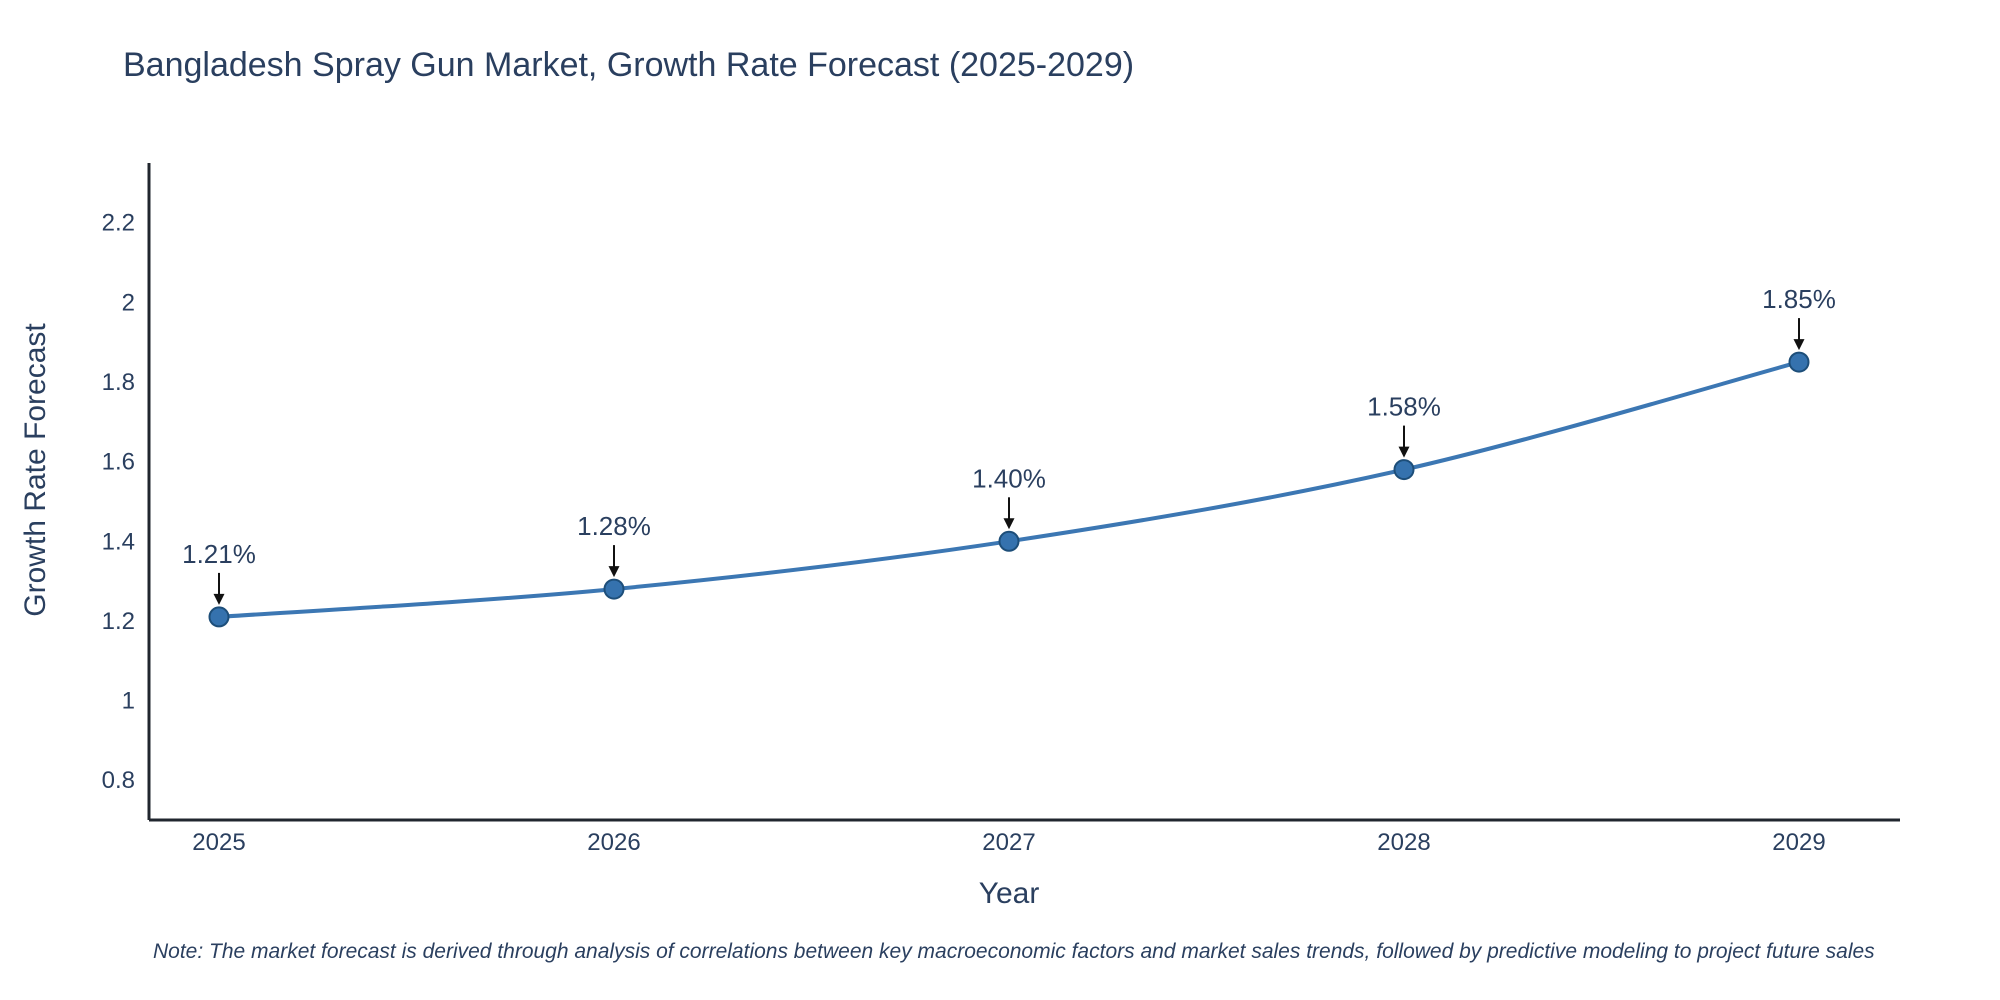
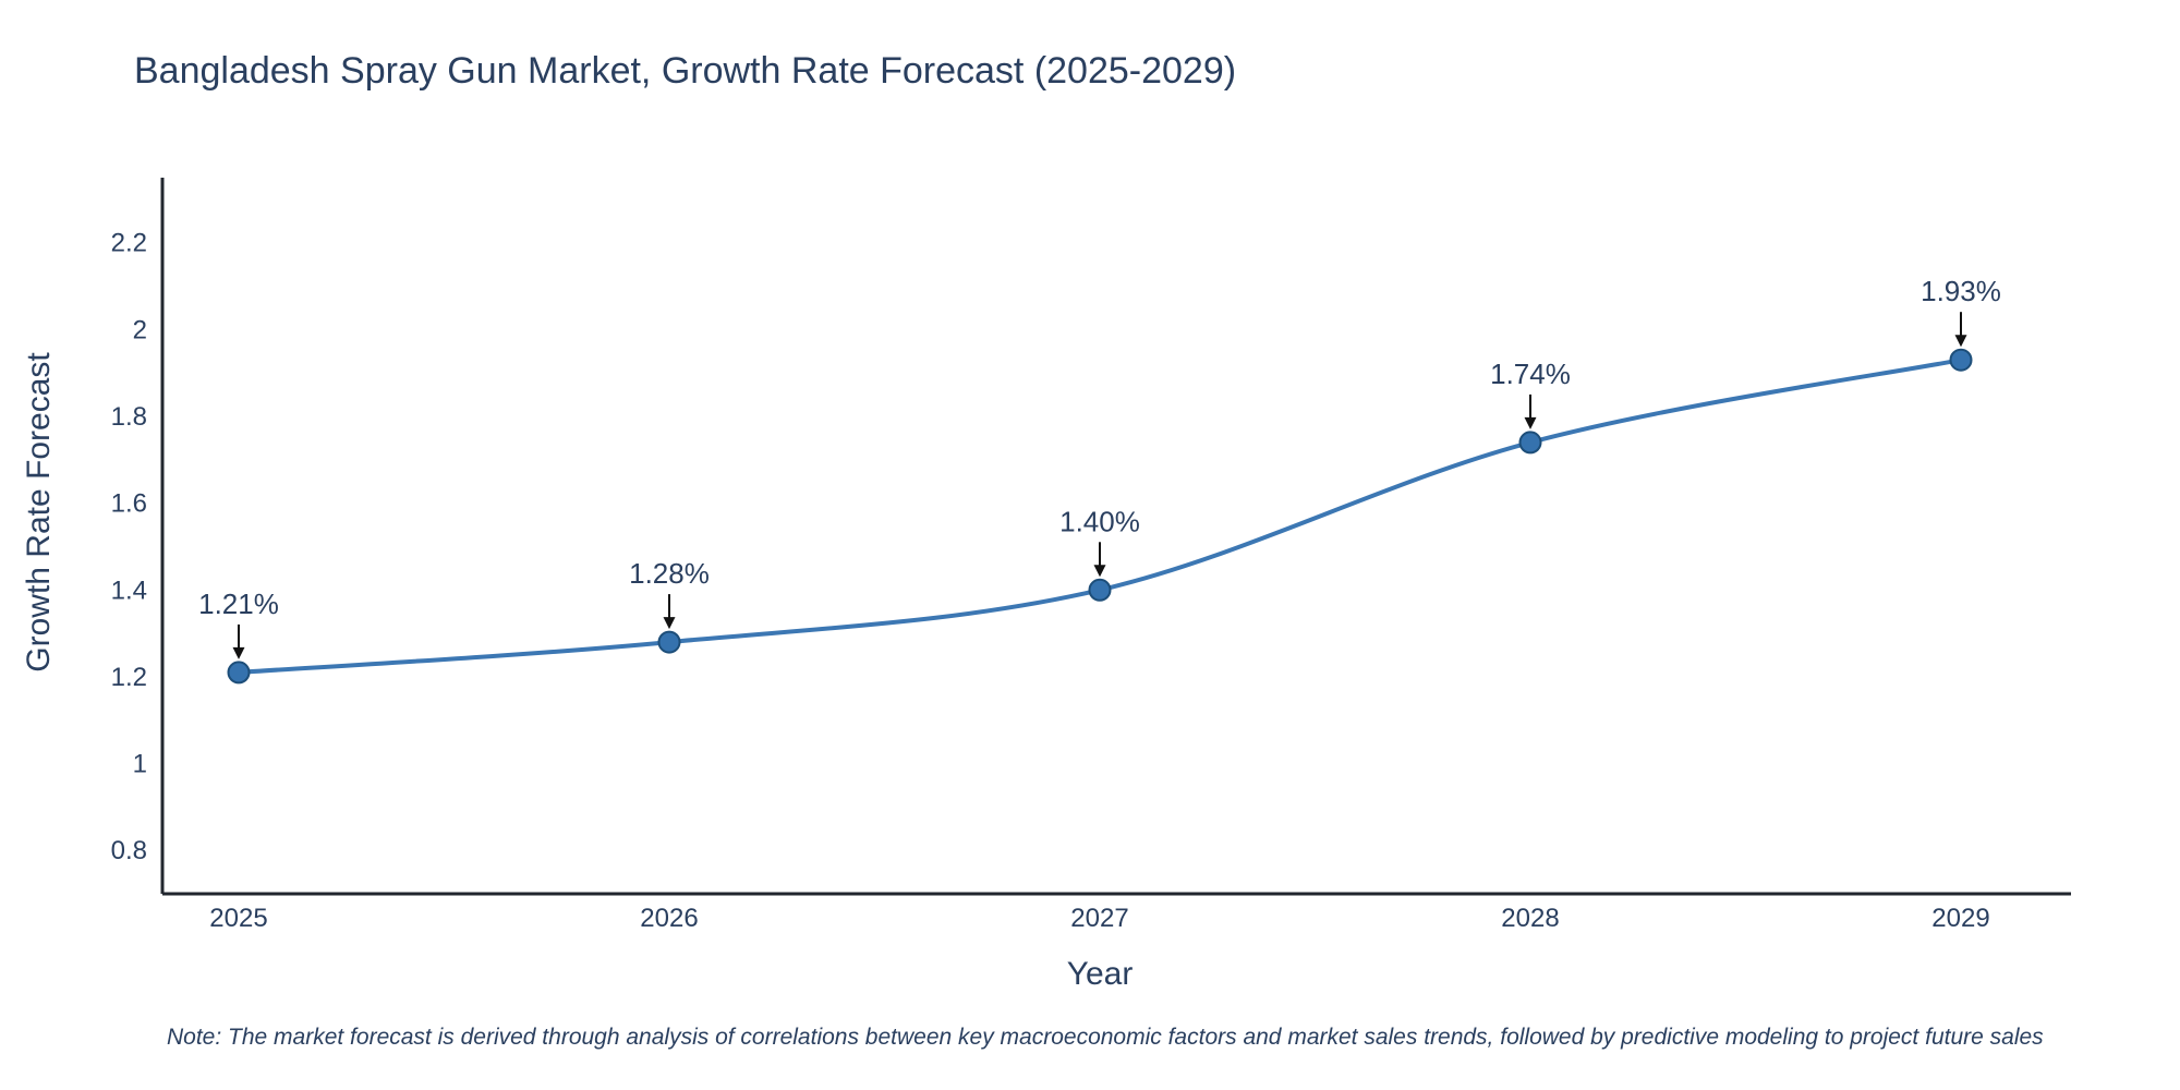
2028: 1.58% -> 1.74%
2029: 1.85% -> 1.93%
